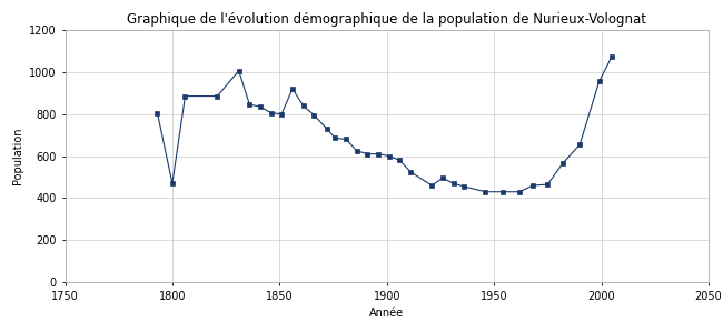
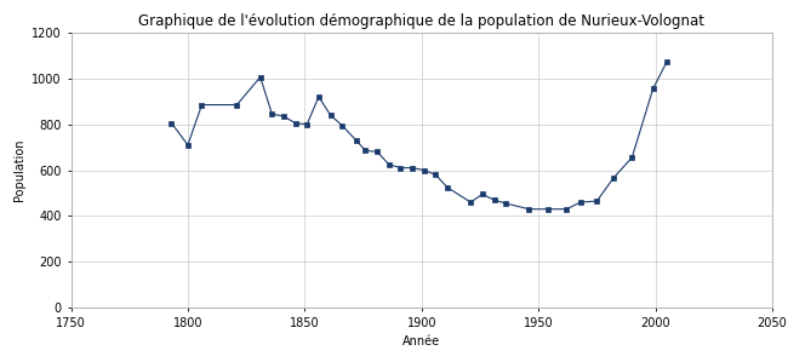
1800: 470 -> 710
